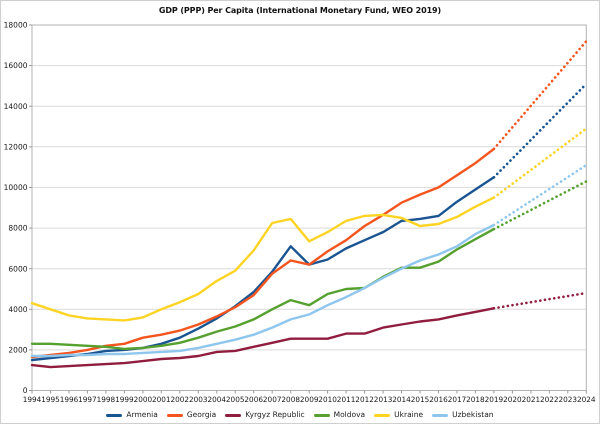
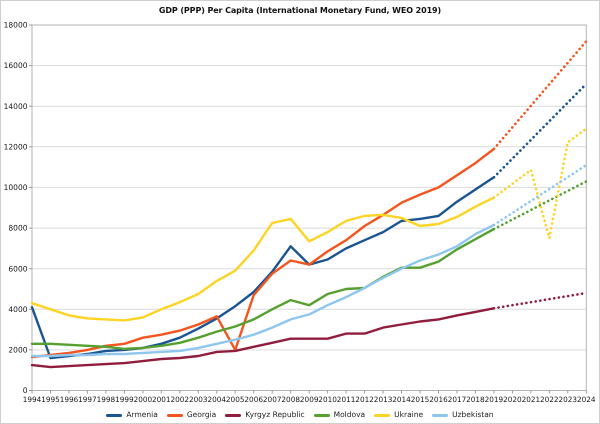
Armenia/1994: 1500 -> 4100
Georgia/2005: 4100 -> 2000
Ukraine/2022: 11500 -> 7500
